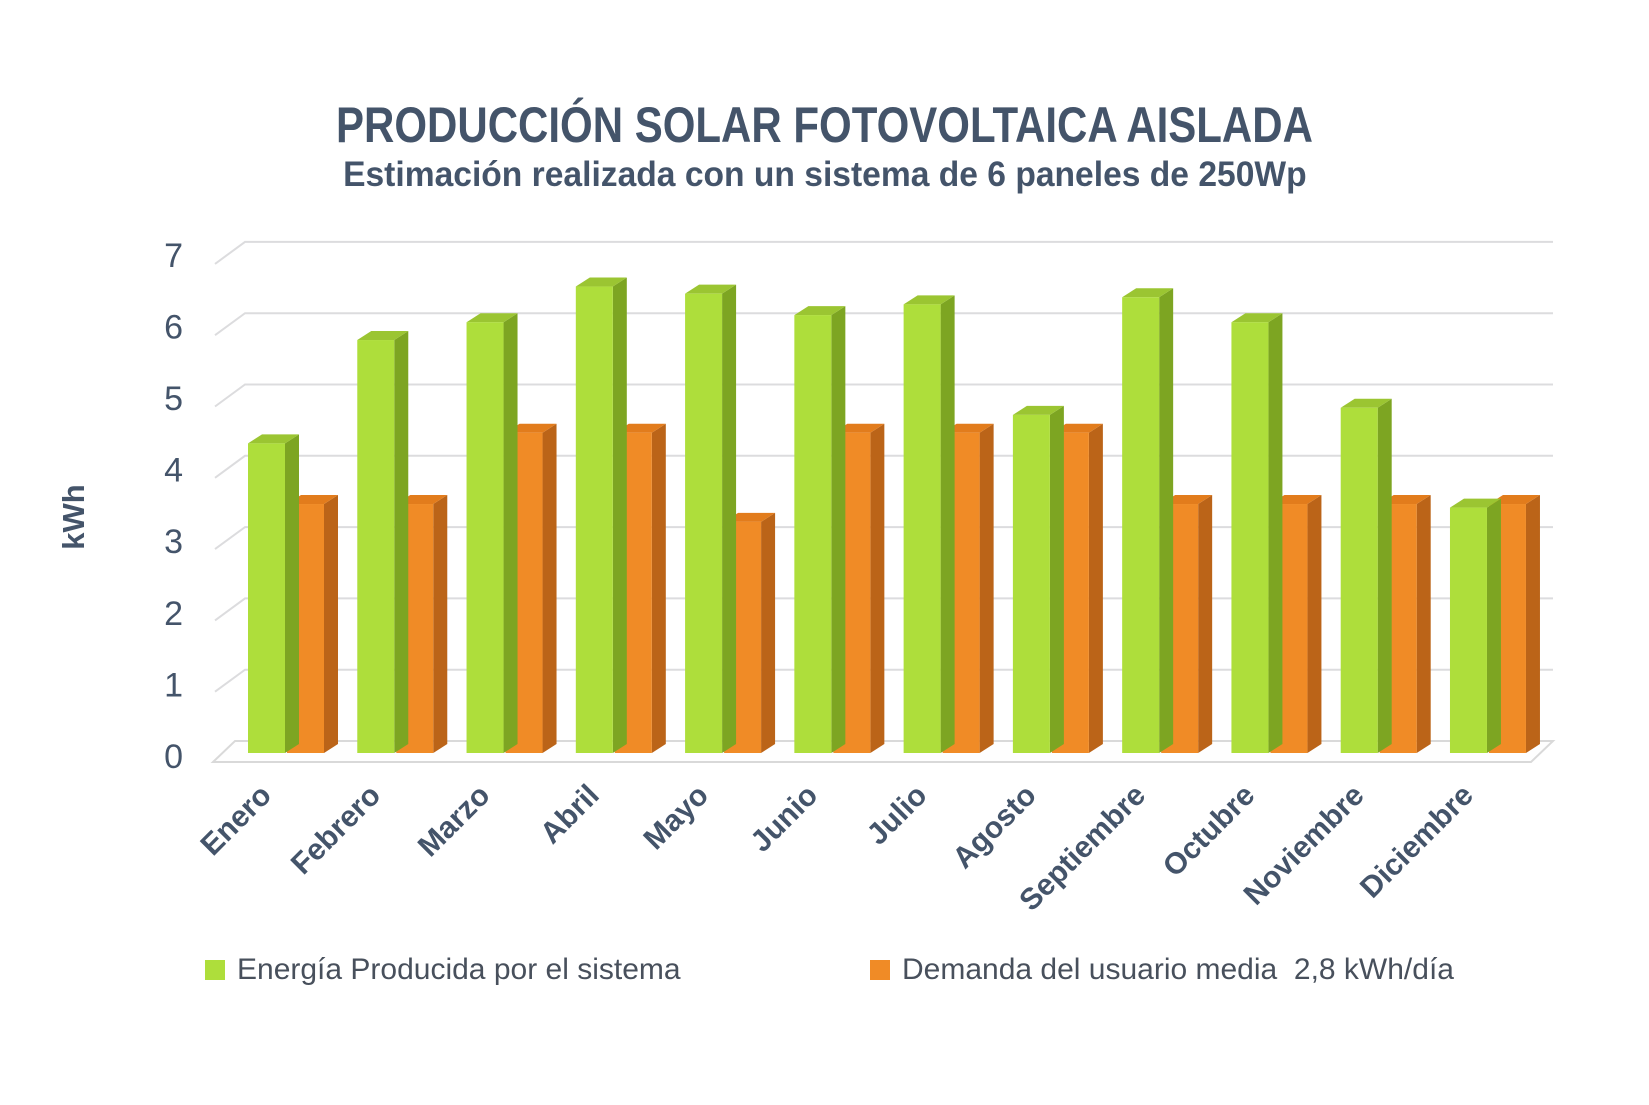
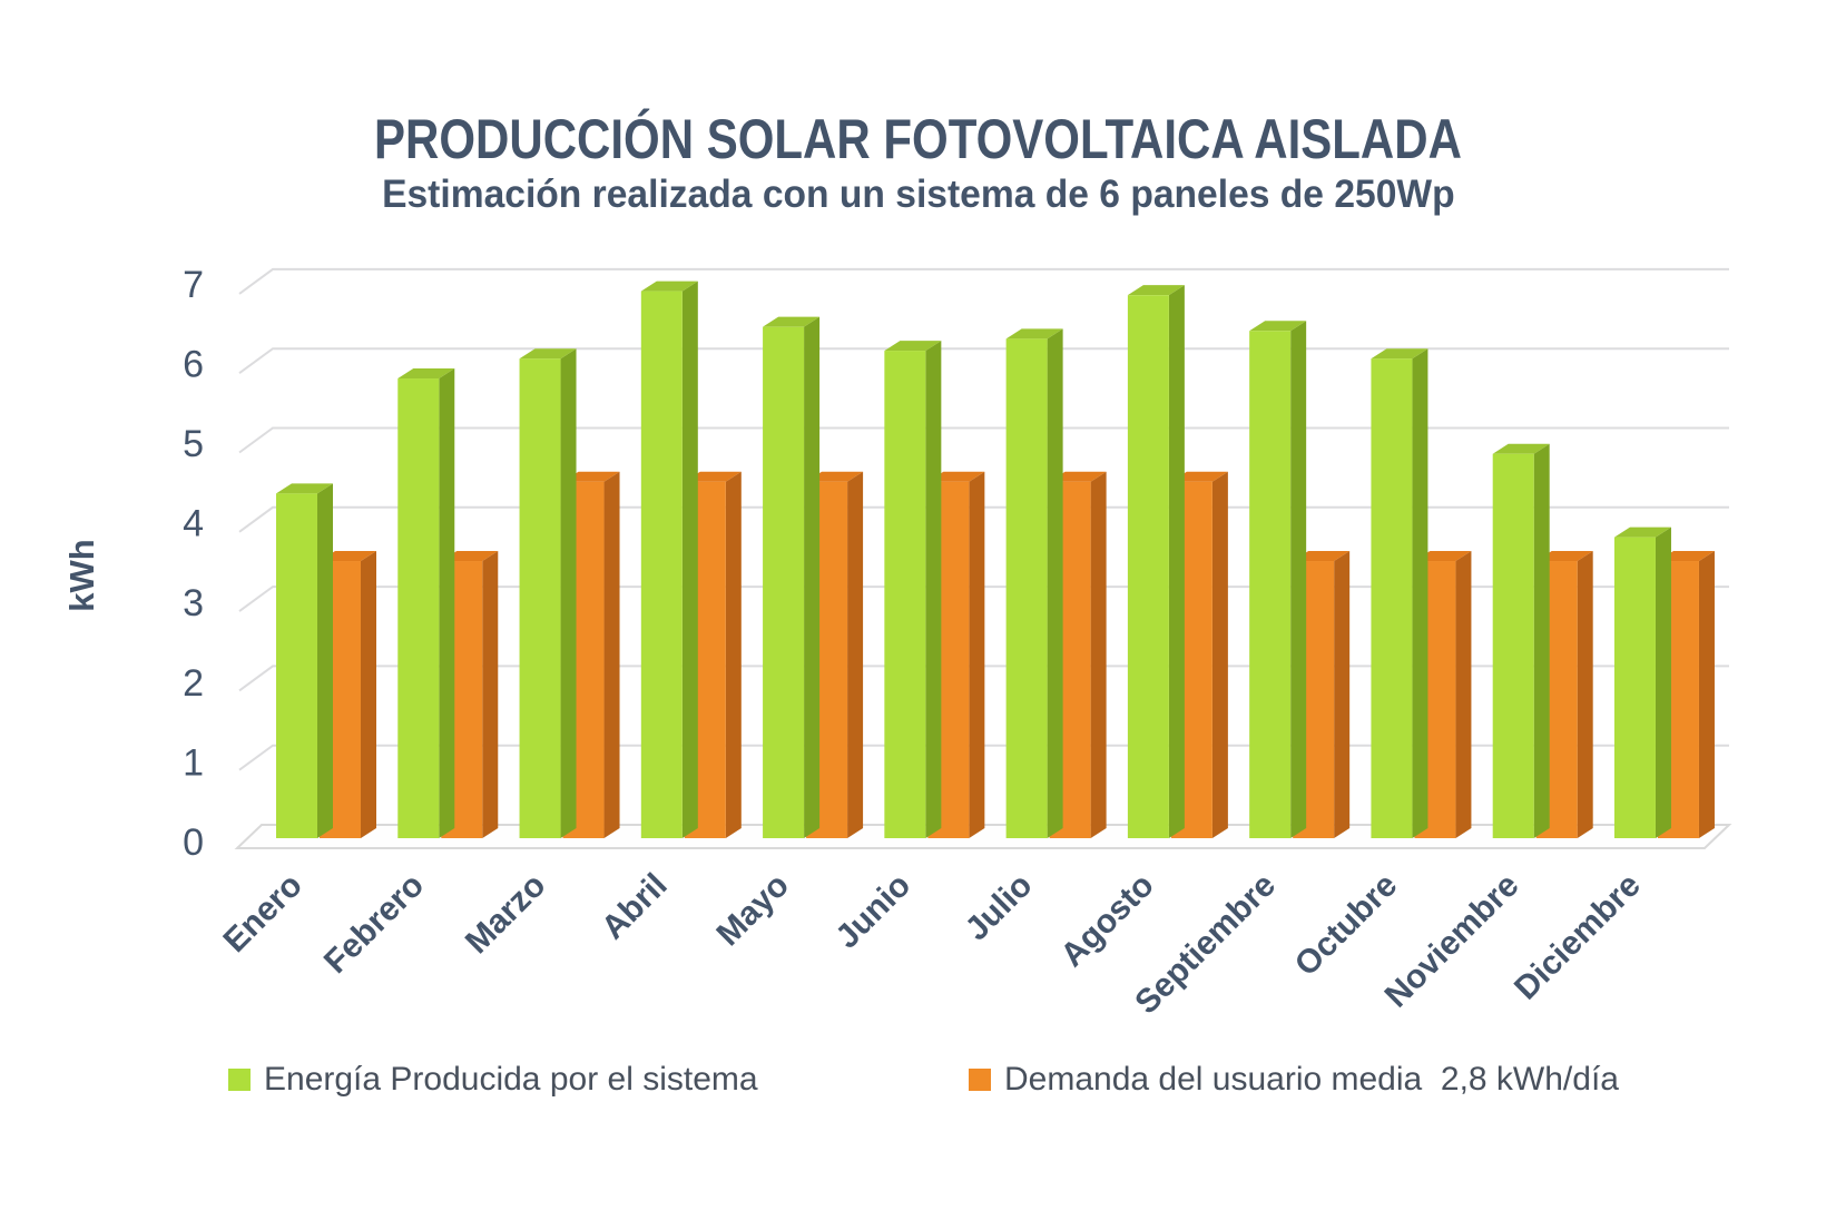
Energía Producida por el sistema/Abril: 6.5 -> 6.8
Demanda del usuario media 2,8 kWh/día/Mayo: 3.2 -> 4.5
Energía Producida por el sistema/Agosto: 4.7 -> 6.8
Energía Producida por el sistema/Diciembre: 3.4 -> 3.8
